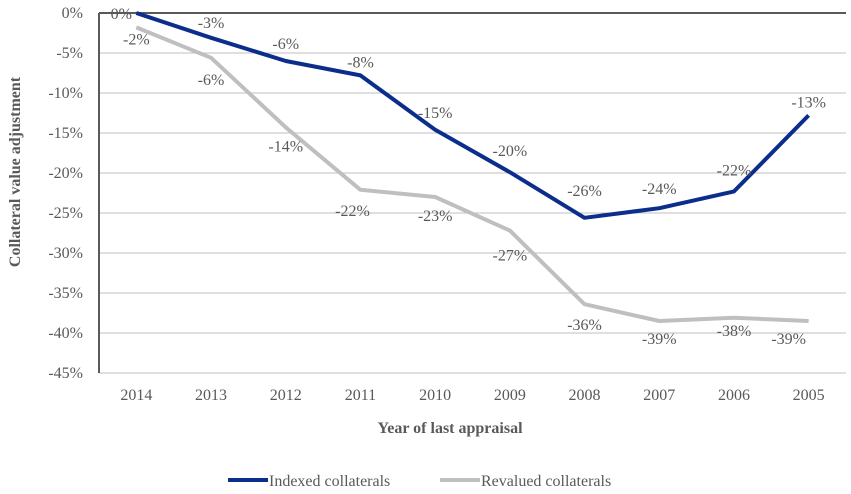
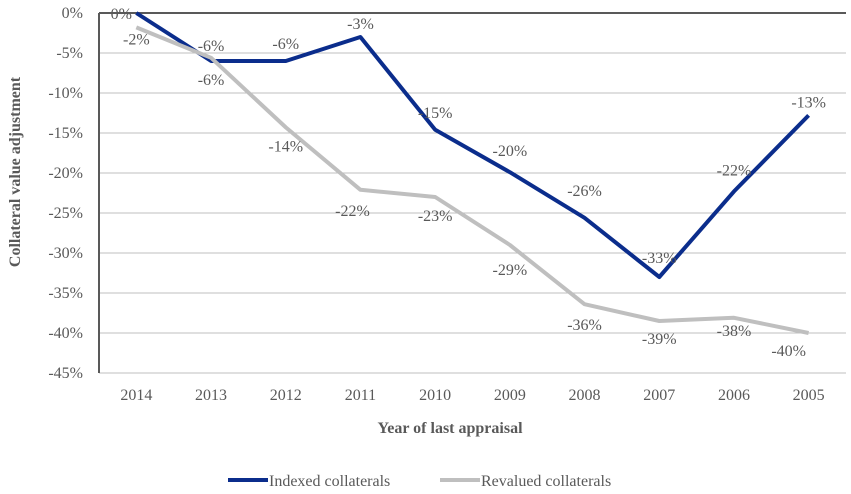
Indexed collaterals/2013: -3% -> -6%
Indexed collaterals/2011: -8% -> -3%
Revalued collaterals/2009: -27% -> -29%
Indexed collaterals/2007: -24% -> -33%
Revalued collaterals/2005: -39% -> -40%
